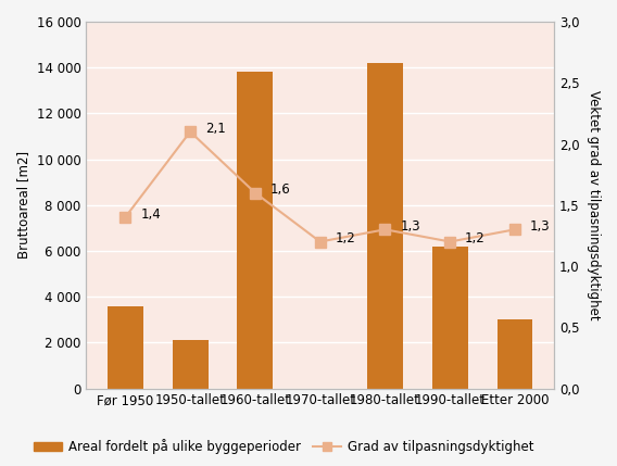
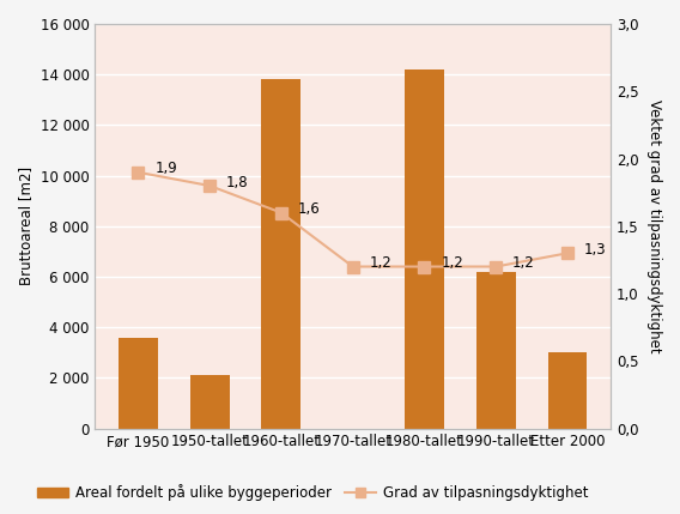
Grad av tilpasningsdyktighet/Før 1950: 1,4 -> 1,9
Grad av tilpasningsdyktighet/1950-tallet: 2,1 -> 1,8
Grad av tilpasningsdyktighet/1980-tallet: 1,3 -> 1,2
